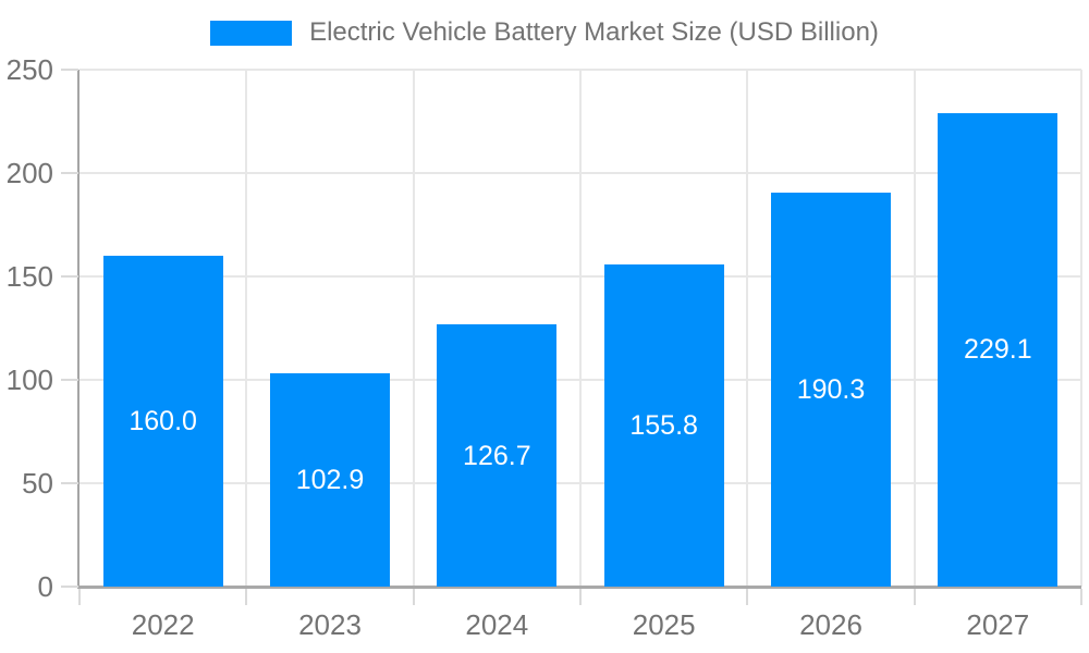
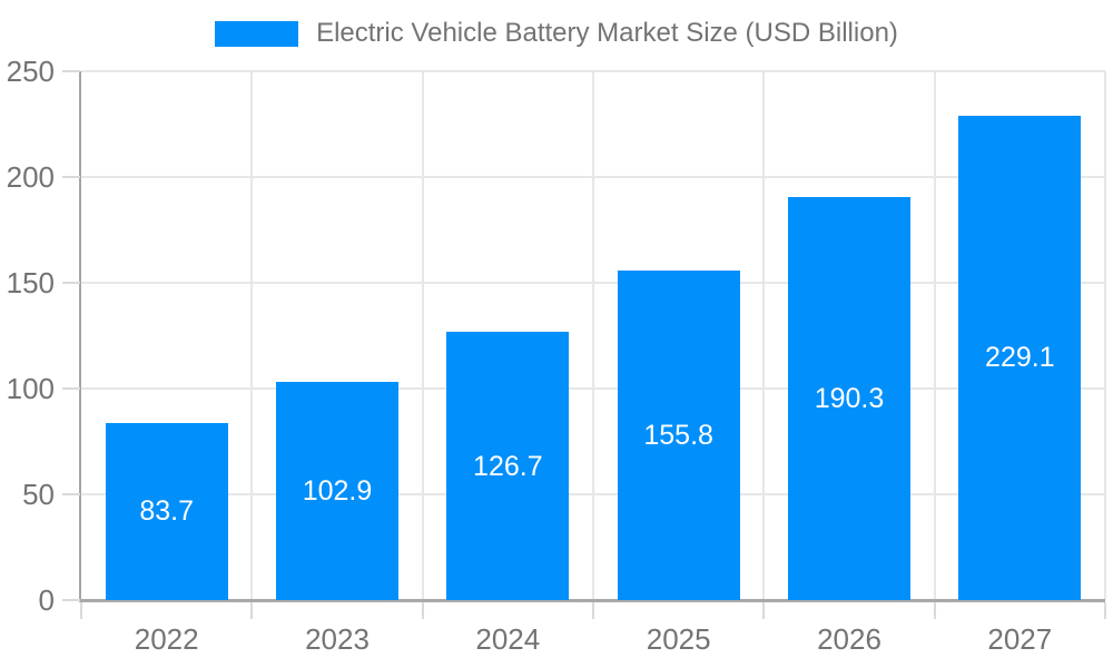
2022: 160.0 -> 83.7
